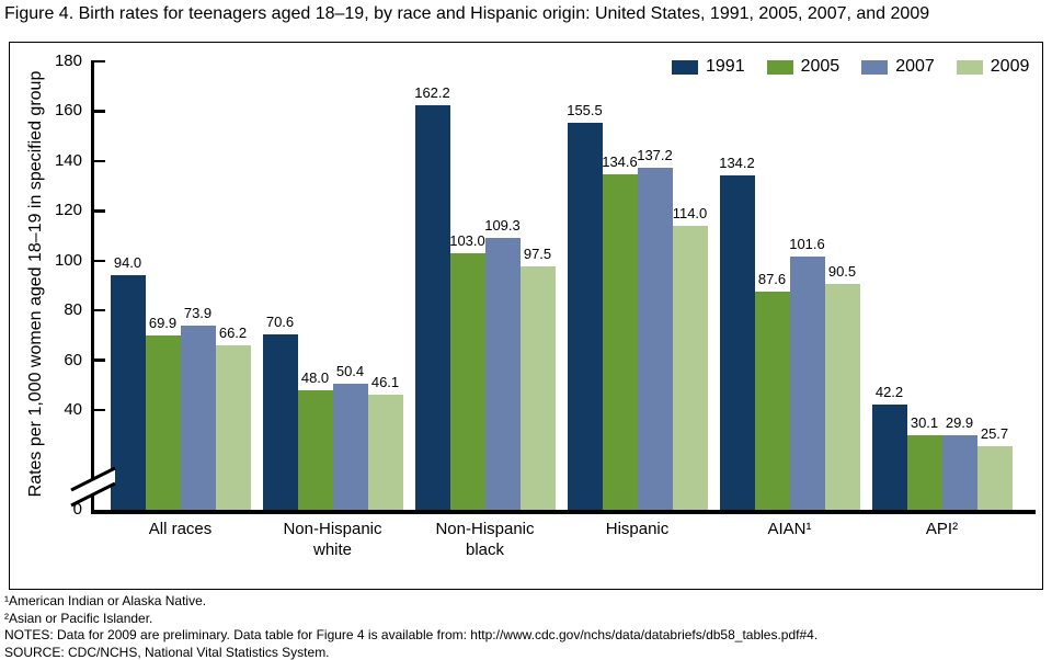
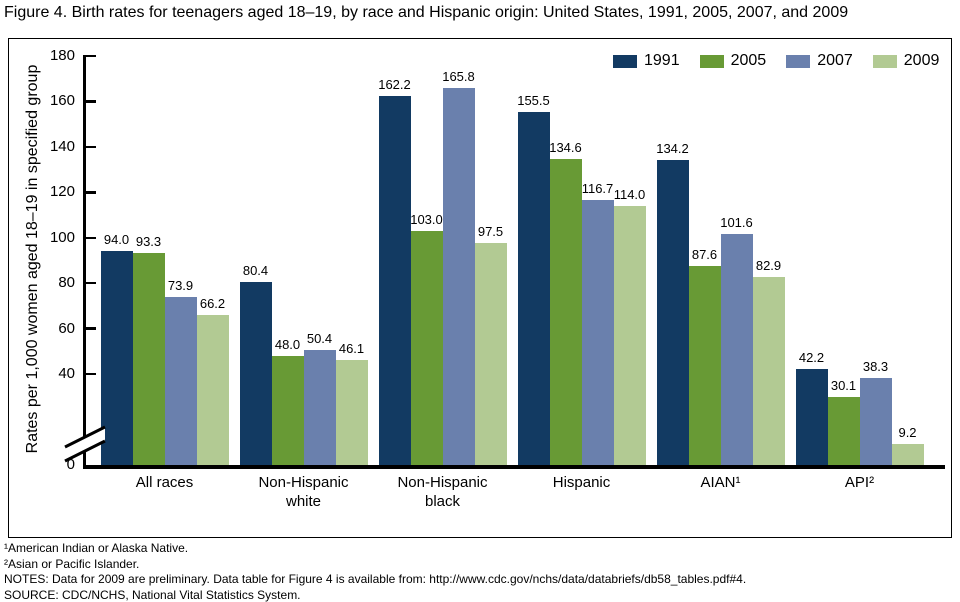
2005/All races: 69.9 -> 93.3
1991/Non-Hispanic white: 70.6 -> 80.4
2007/Non-Hispanic black: 109.3 -> 165.8
2007/Hispanic: 137.2 -> 116.7
2009/AIAN¹: 90.5 -> 82.9
2007/API²: 29.9 -> 38.3
2009/API²: 25.7 -> 9.2
